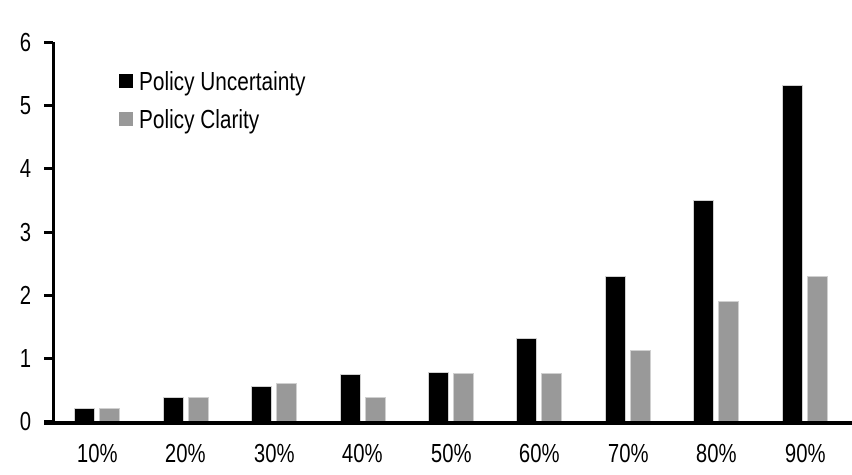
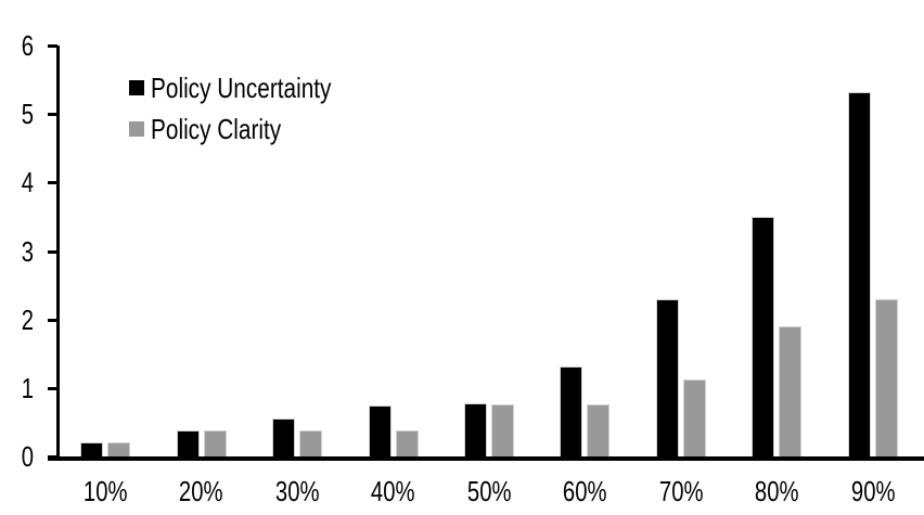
Policy Clarity/30%: 0.6 -> 0.4
